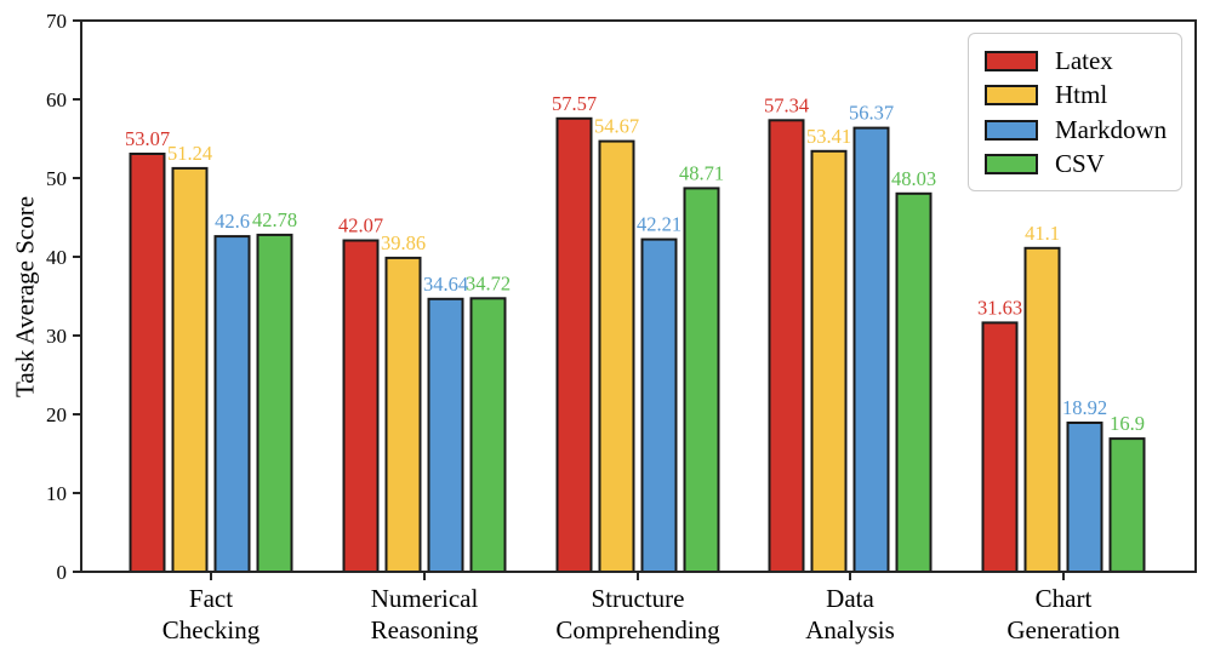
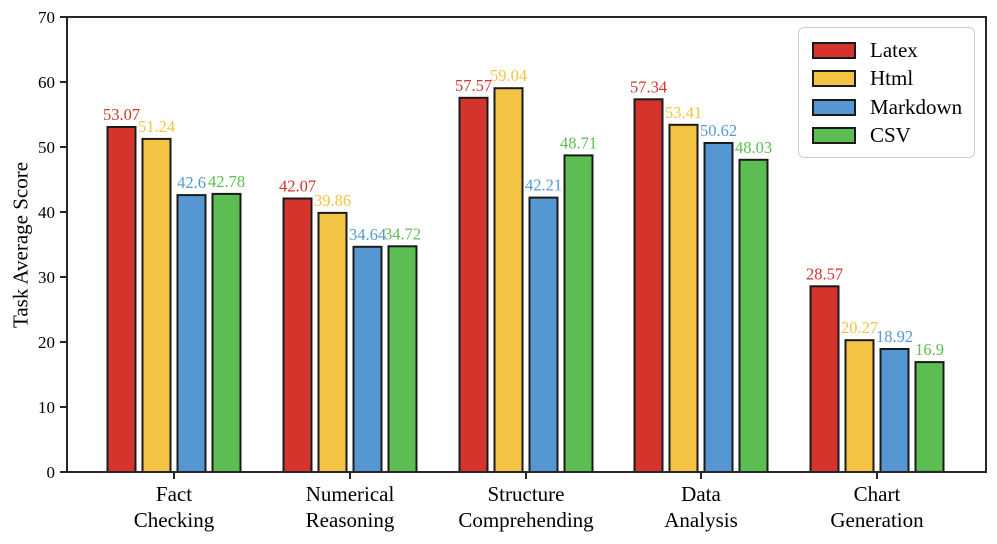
Html/Structure Comprehending: 54.67 -> 59.04
Markdown/Data Analysis: 56.37 -> 50.62
Latex/Chart Generation: 31.63 -> 28.57
Html/Chart Generation: 41.1 -> 20.27
